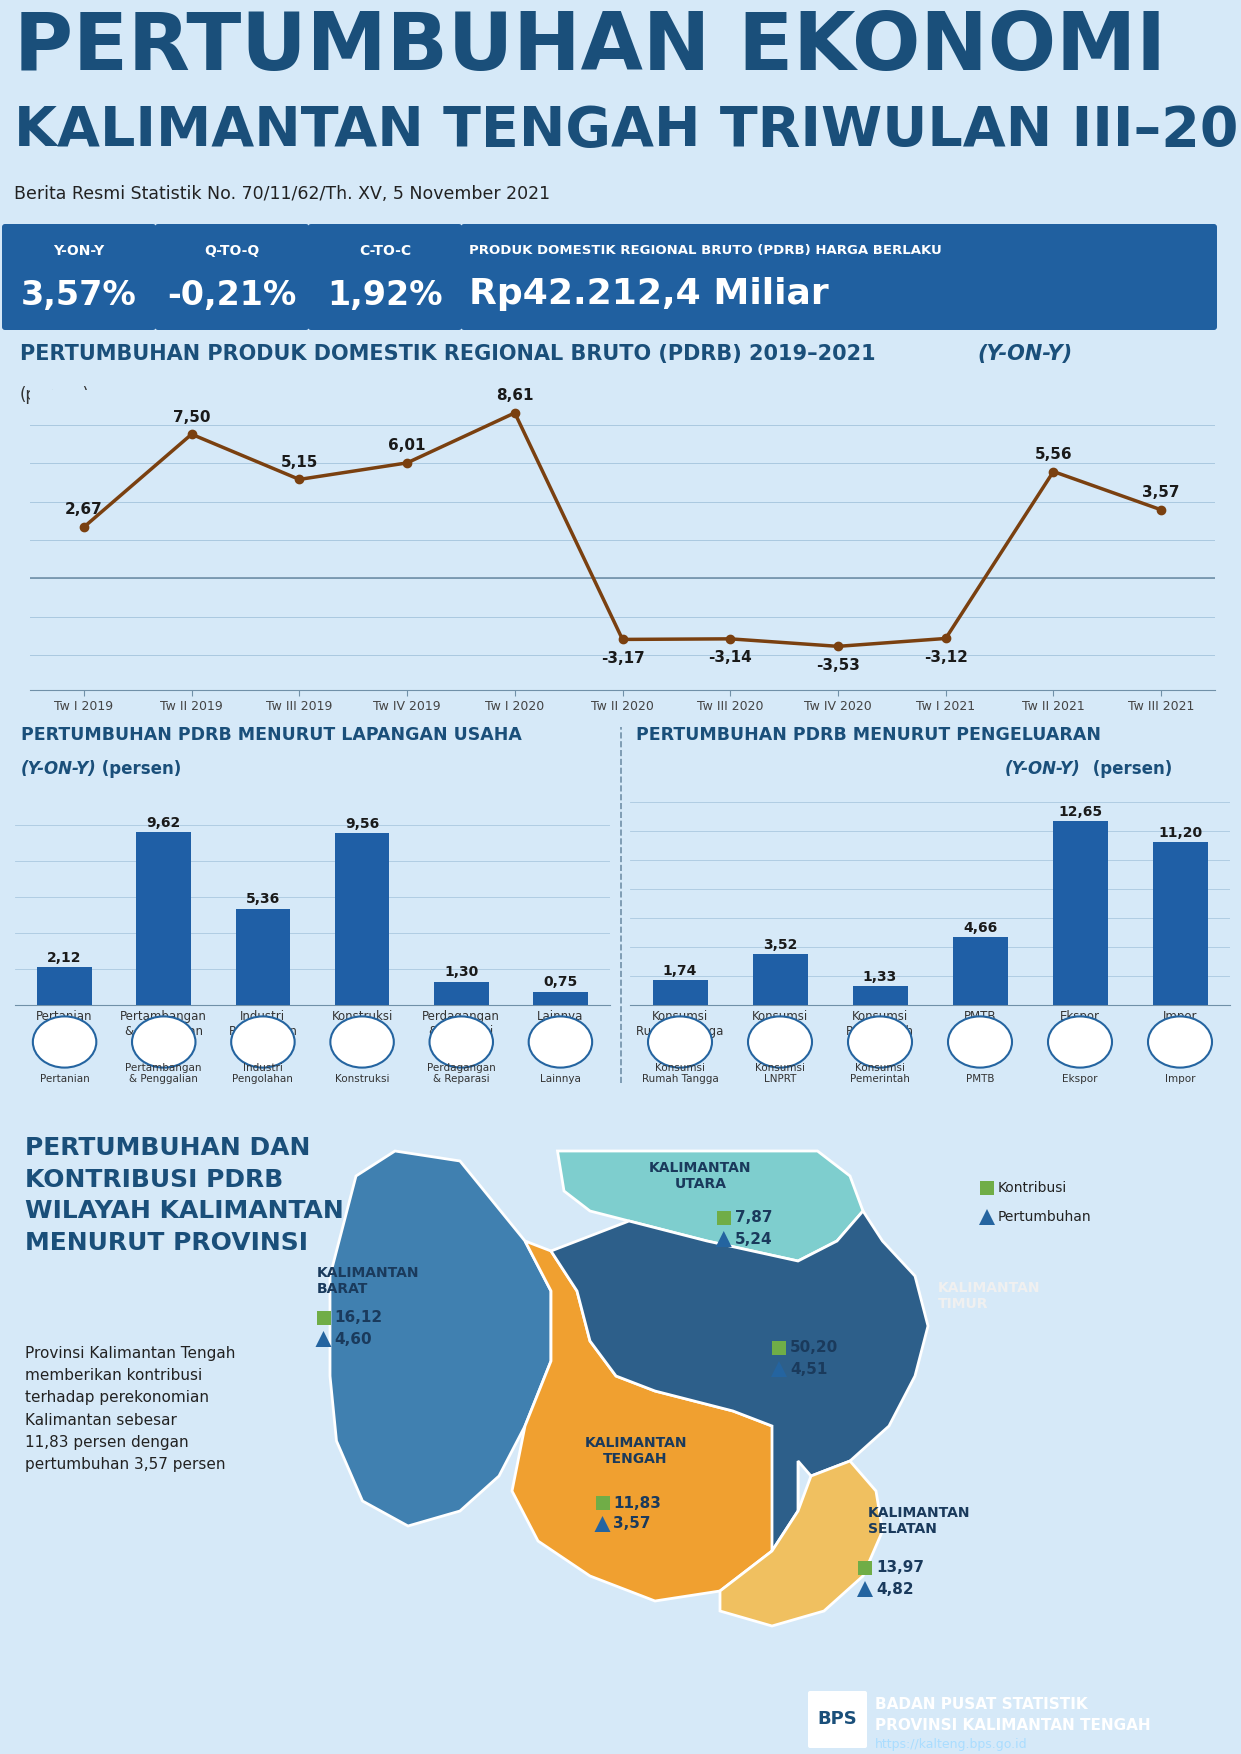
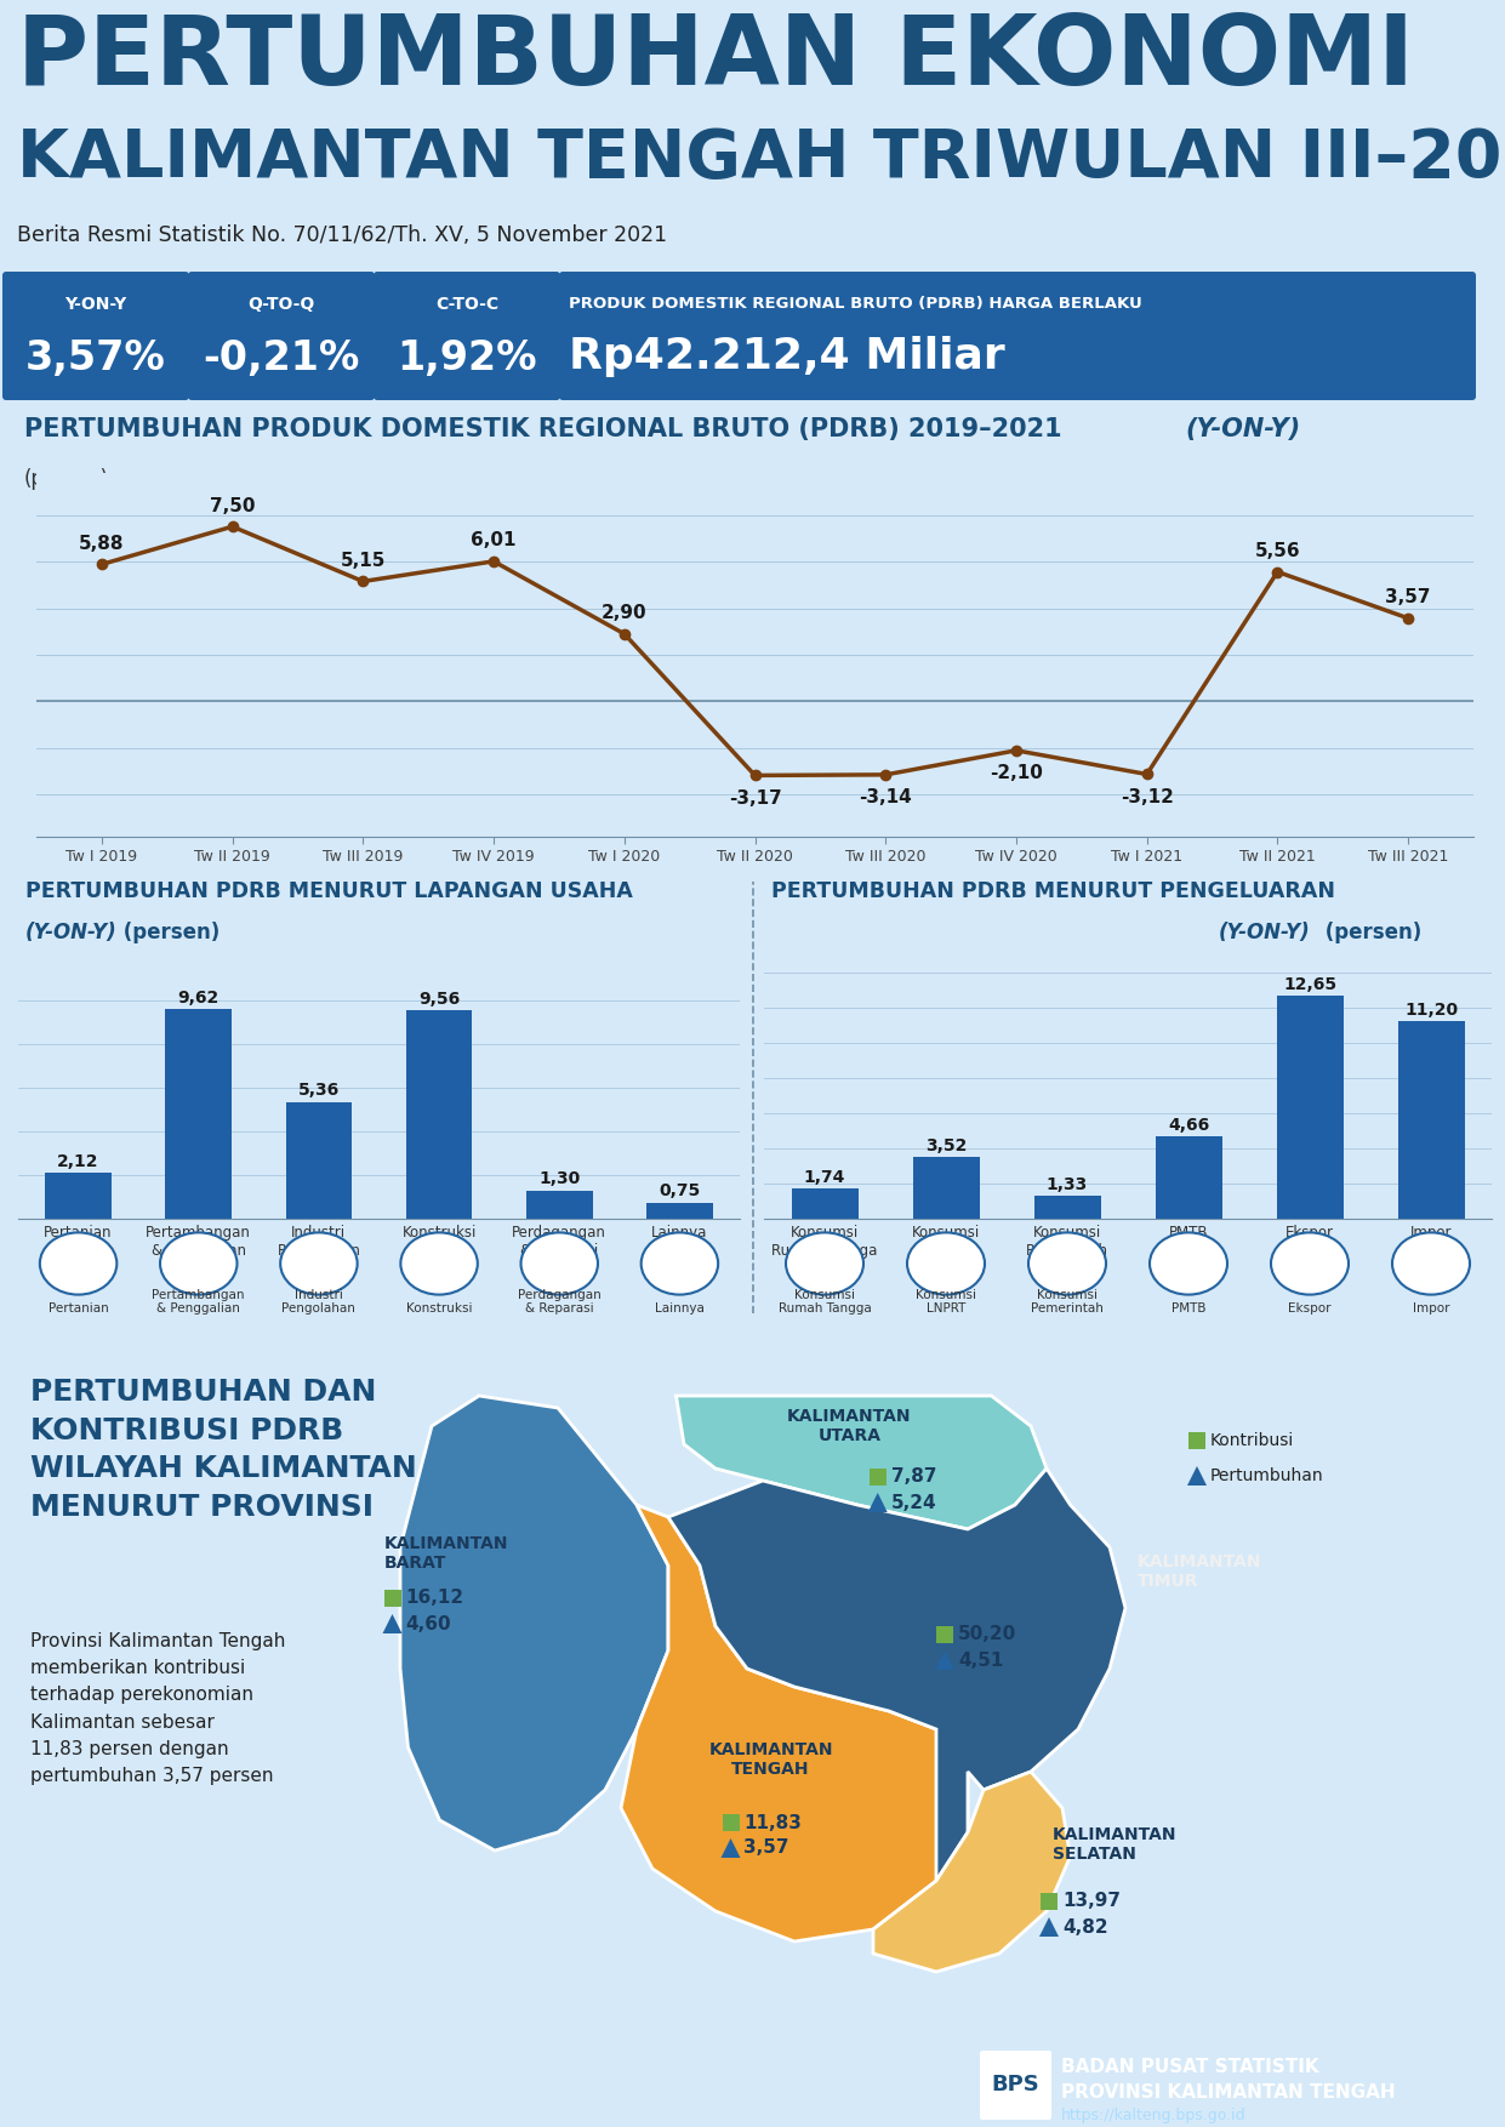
Tw I 2019: 2,67 -> 5,88
Tw I 2020: 8,61 -> 2,90
Tw IV 2020: -3,53 -> -2,10
